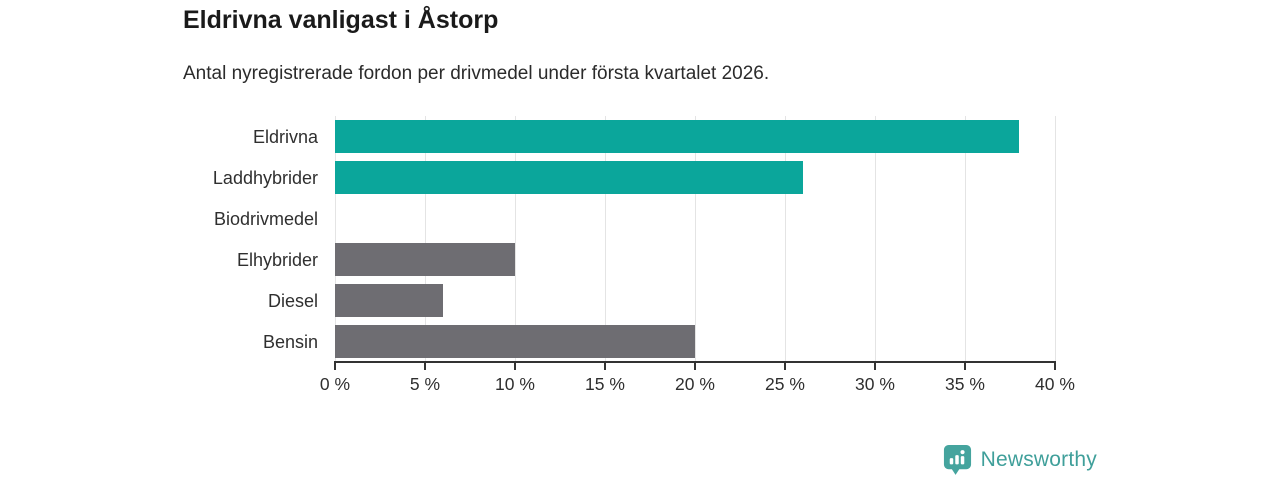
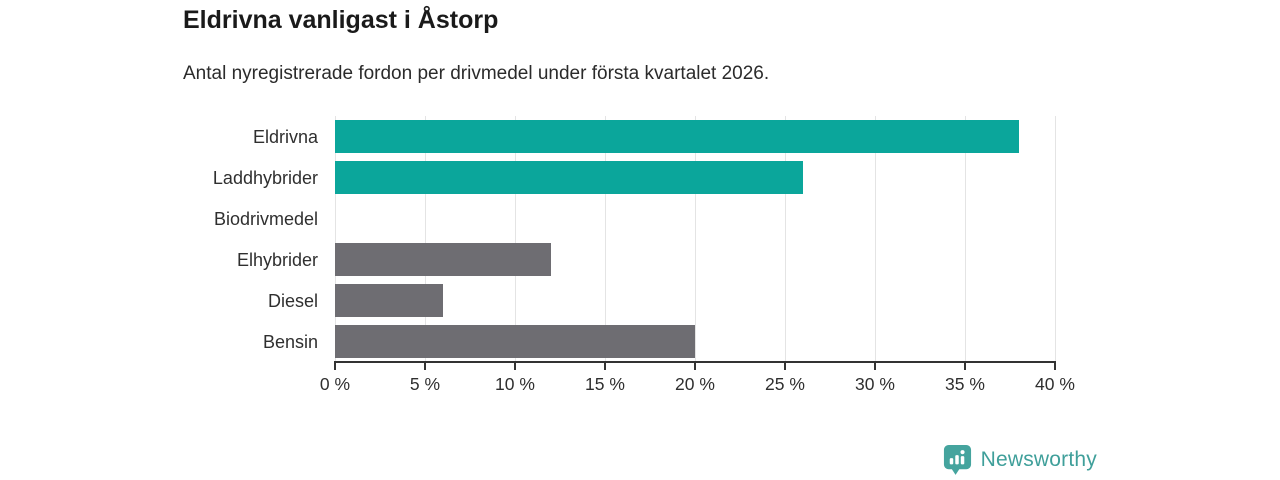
Elhybrider: 10% -> 12%
